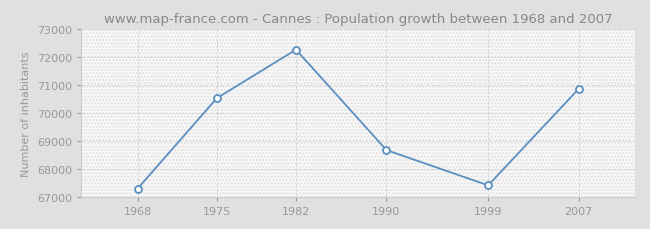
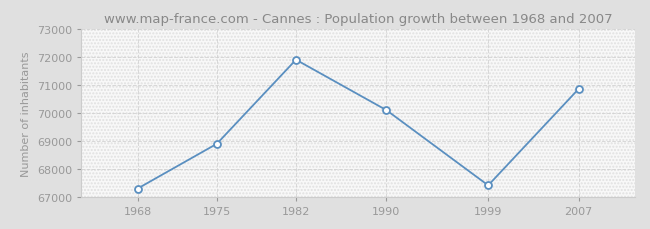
1975: 70530 -> 68900
1982: 72260 -> 71900
1990: 68680 -> 70100
